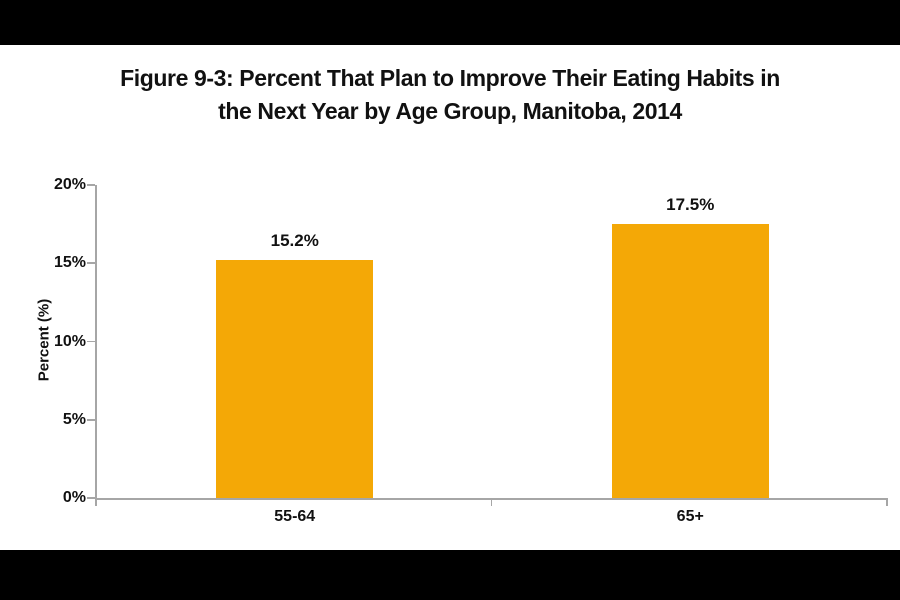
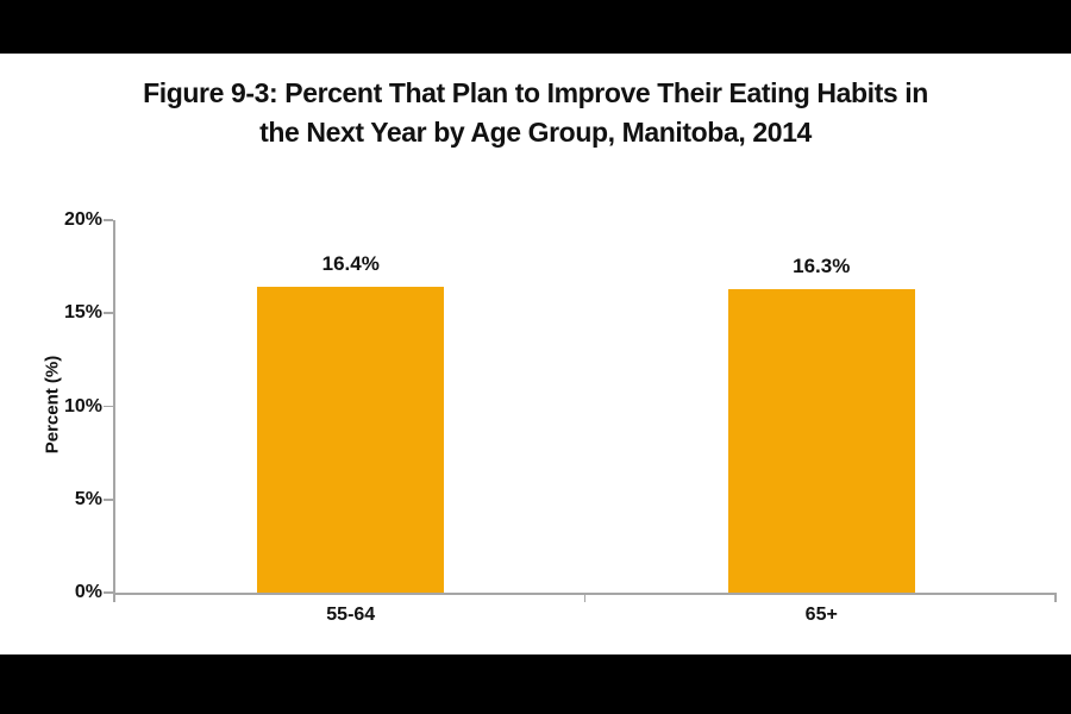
55-64: 15.2% -> 16.4%
65+: 17.5% -> 16.3%
